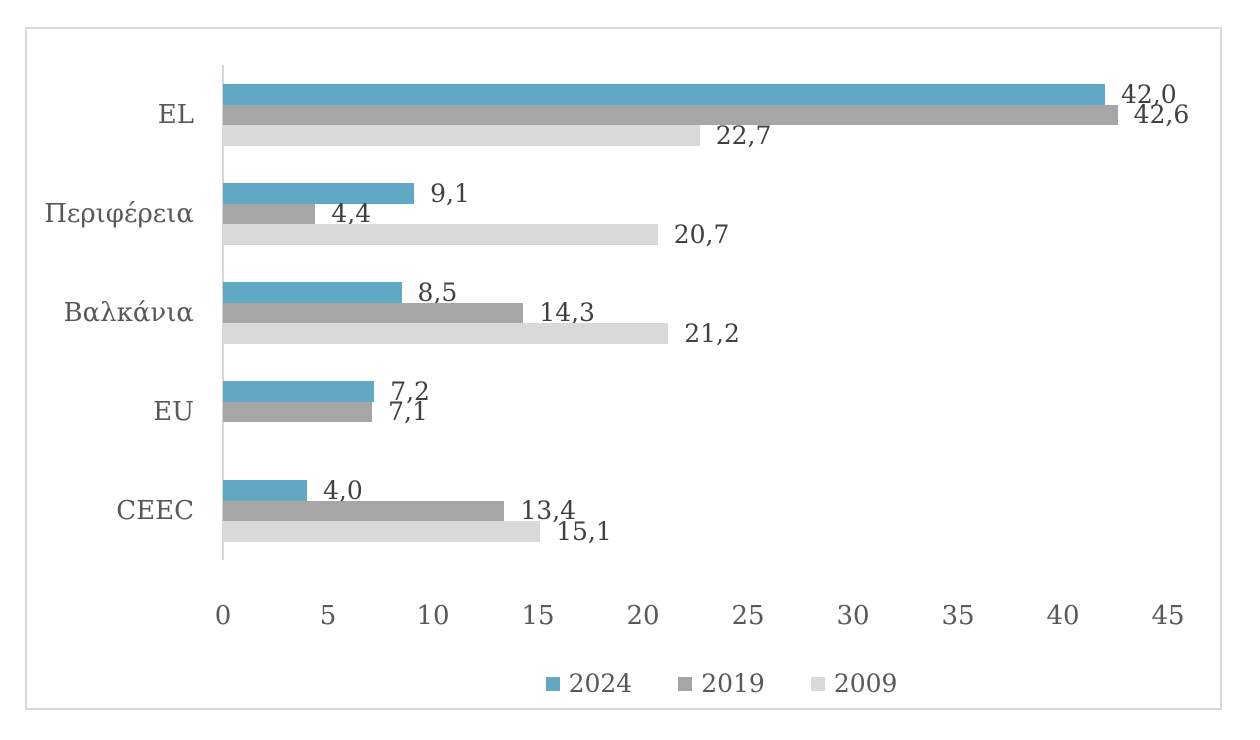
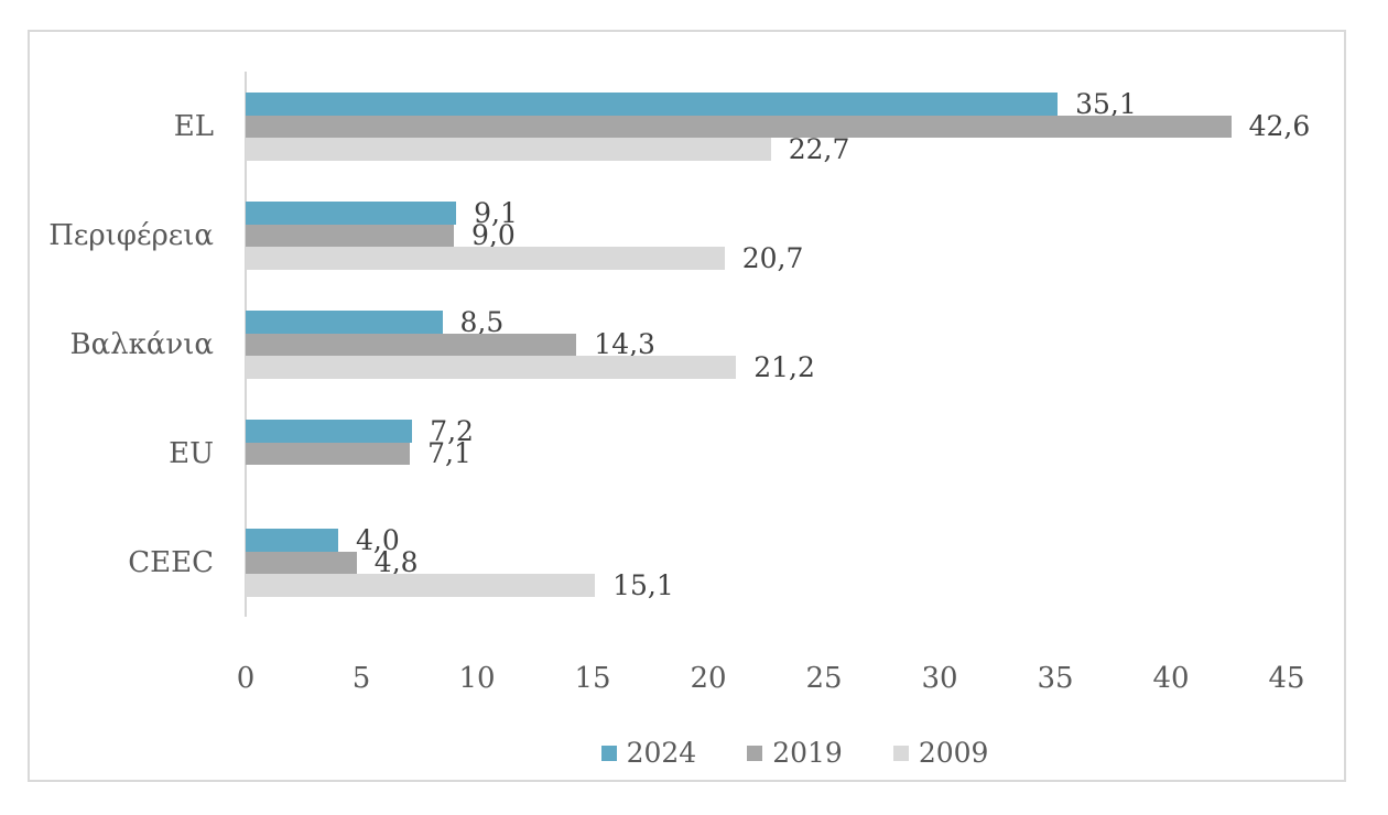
2024/EL: 42,0 -> 35,1
2019/Περιφέρεια: 4,4 -> 9,0
2019/CEEC: 13,4 -> 4,8
